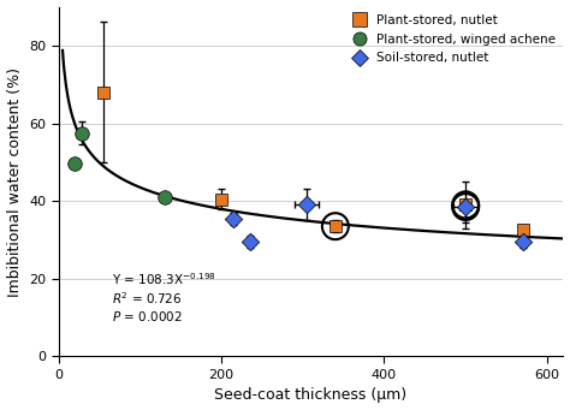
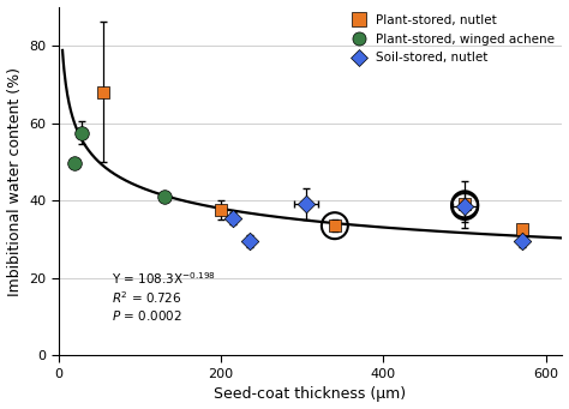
Plant-stored, nutlet/200: 40.5 -> 37.5
